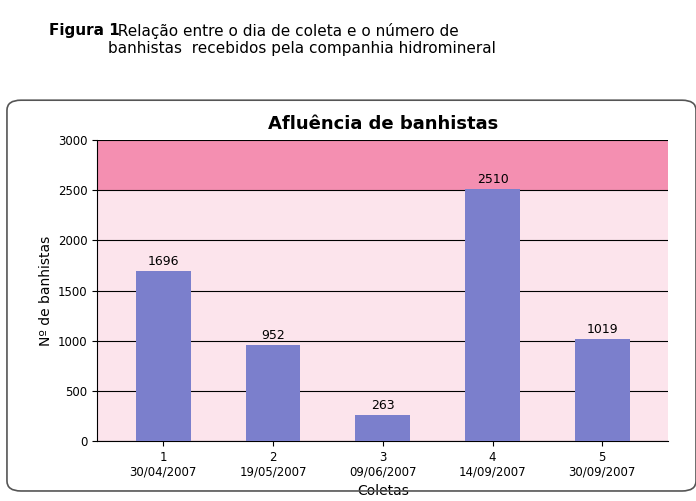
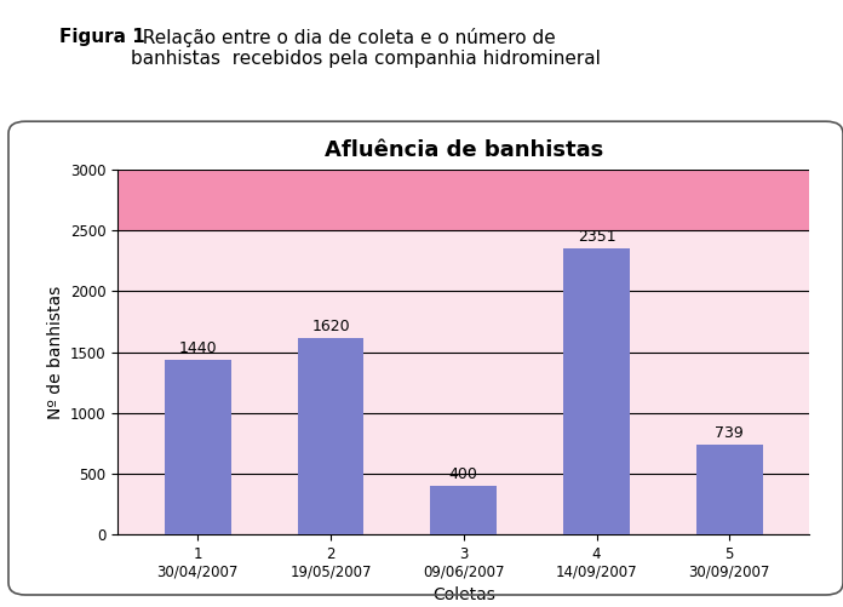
1 30/04/2007: 1696 -> 1440
2 19/05/2007: 952 -> 1620
3 09/06/2007: 263 -> 400
4 14/09/2007: 2510 -> 2351
5 30/09/2007: 1019 -> 739
